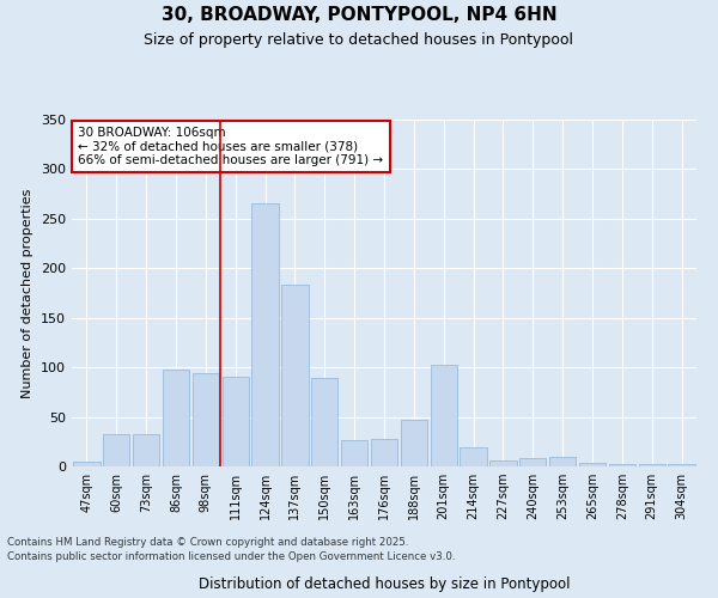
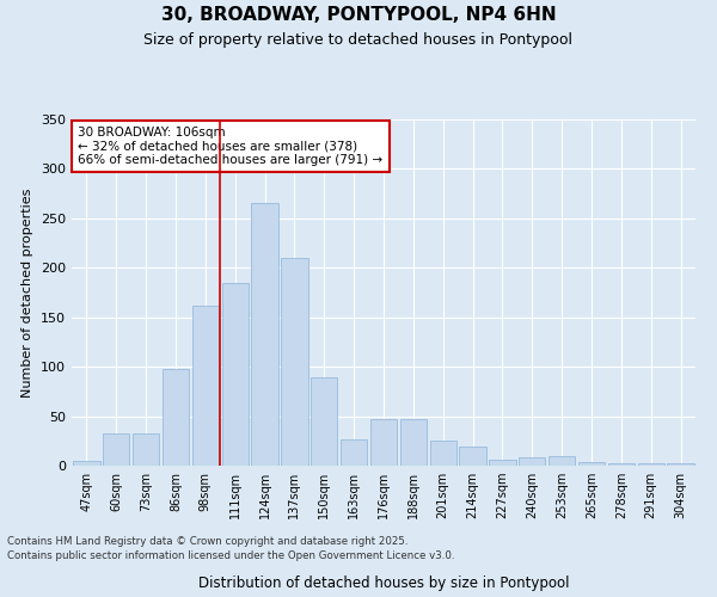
98sqm: 94 -> 162
111sqm: 90 -> 185
137sqm: 184 -> 210
176sqm: 28 -> 47
201sqm: 102 -> 25
